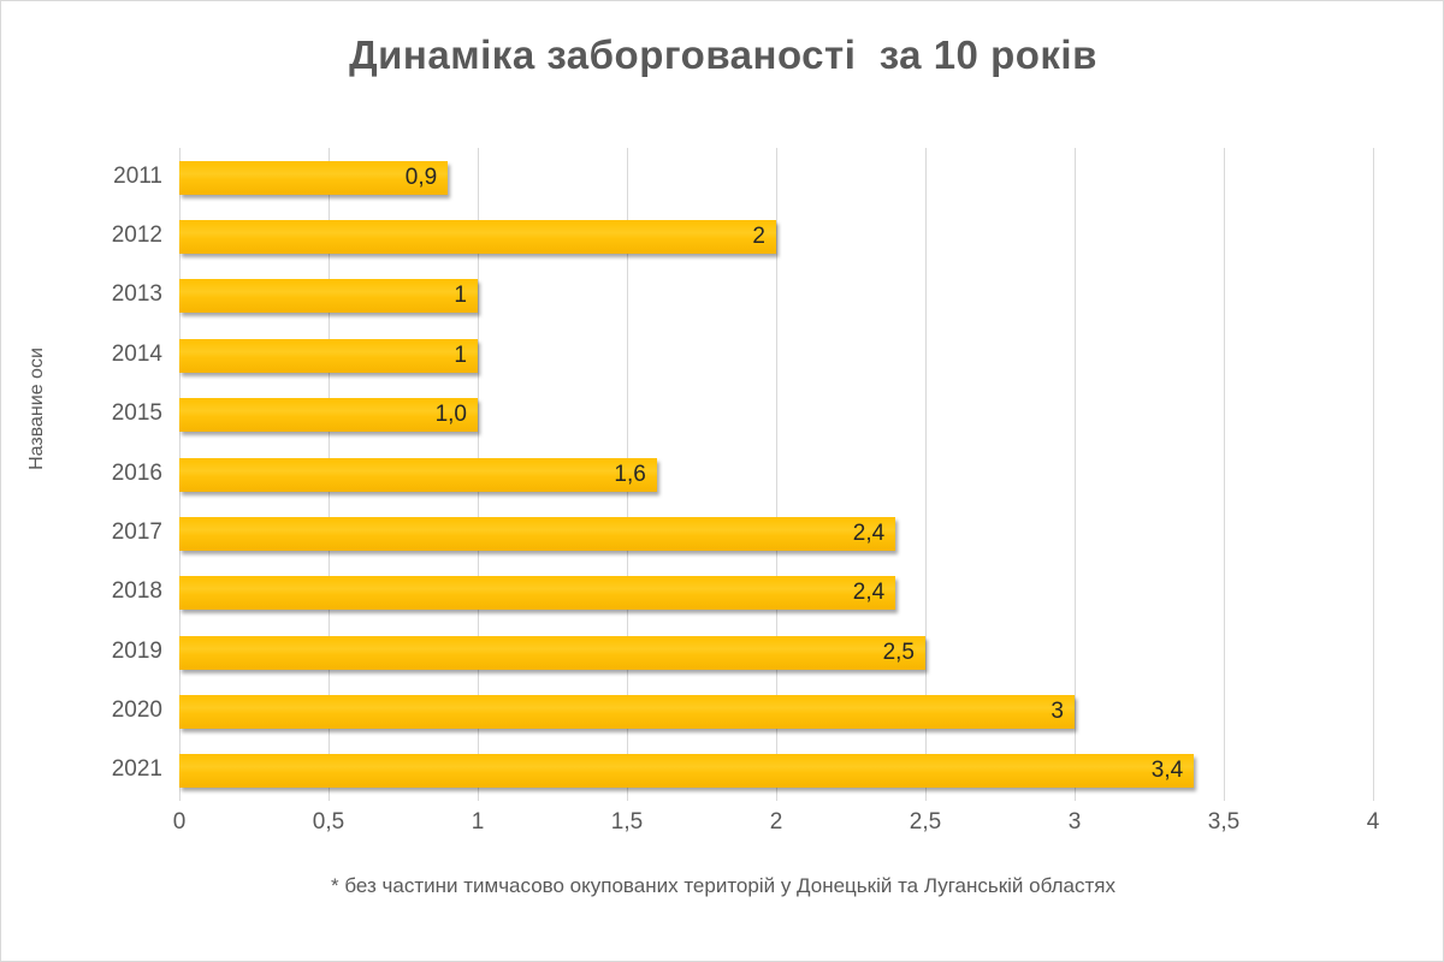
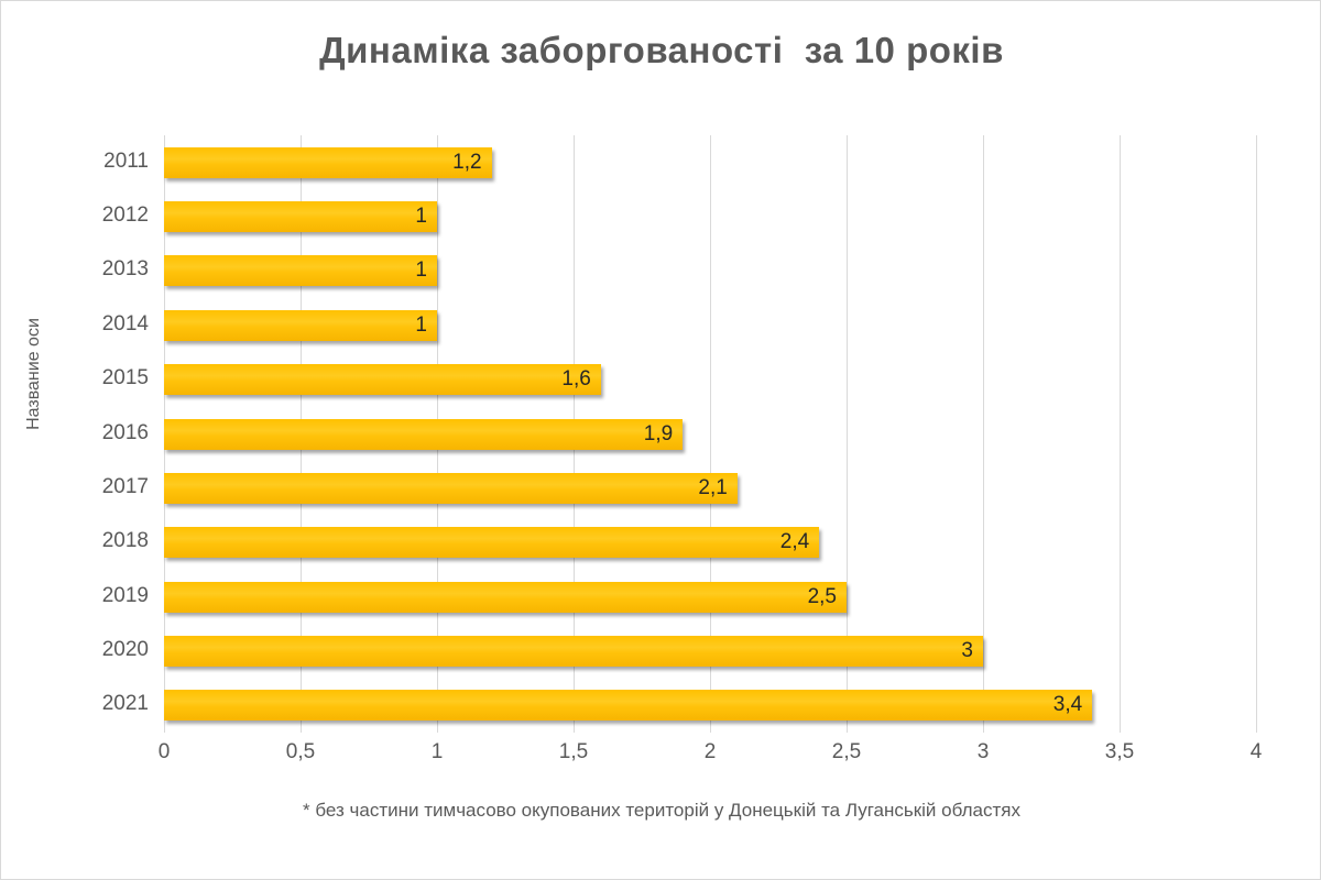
2011: 0,9 -> 1,2
2012: 2 -> 1
2015: 1,0 -> 1,6
2016: 1,6 -> 1,9
2017: 2,4 -> 2,1
